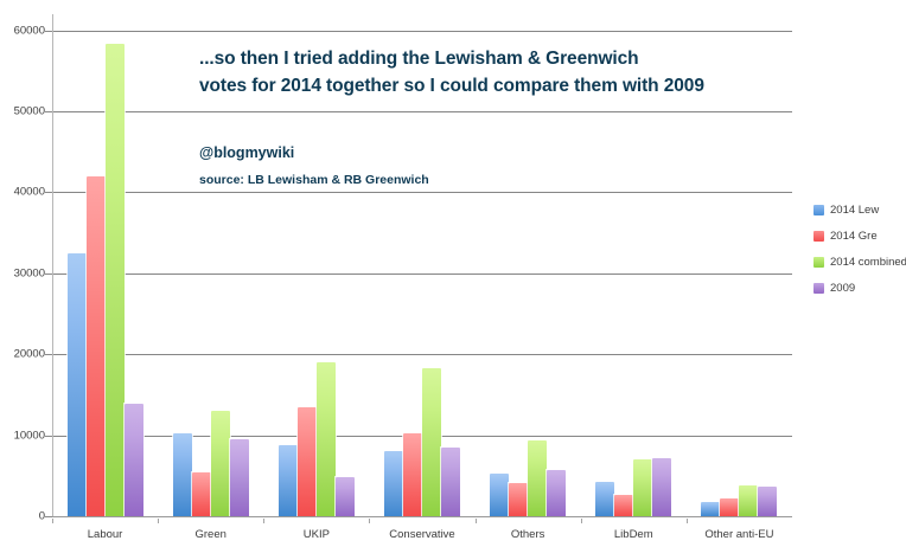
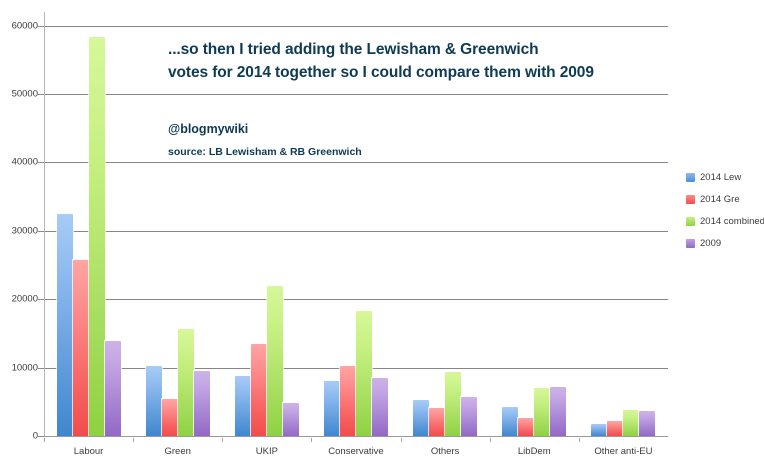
2014 Gre/Labour: 42000 -> 26000
2014 combined/Green: 13000 -> 16000
2014 combined/UKIP: 19000 -> 22000
